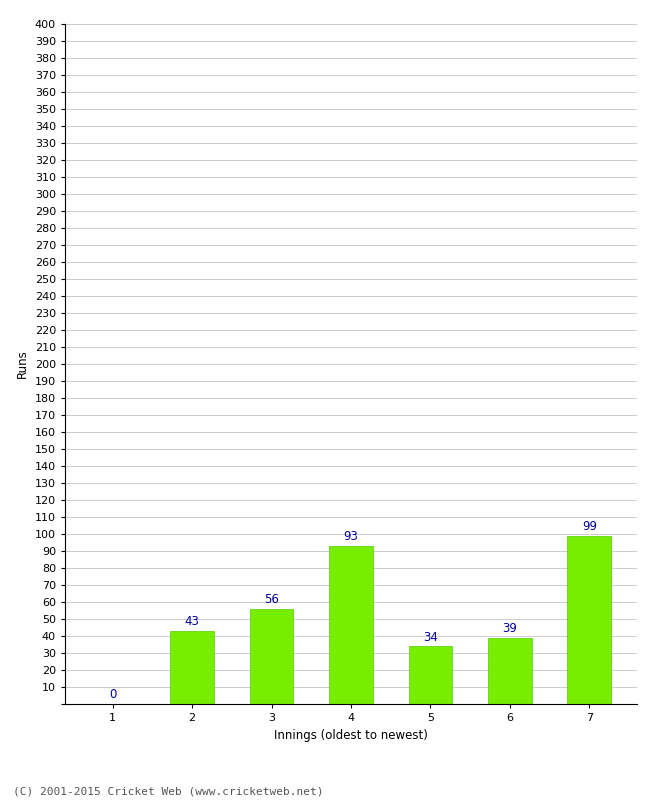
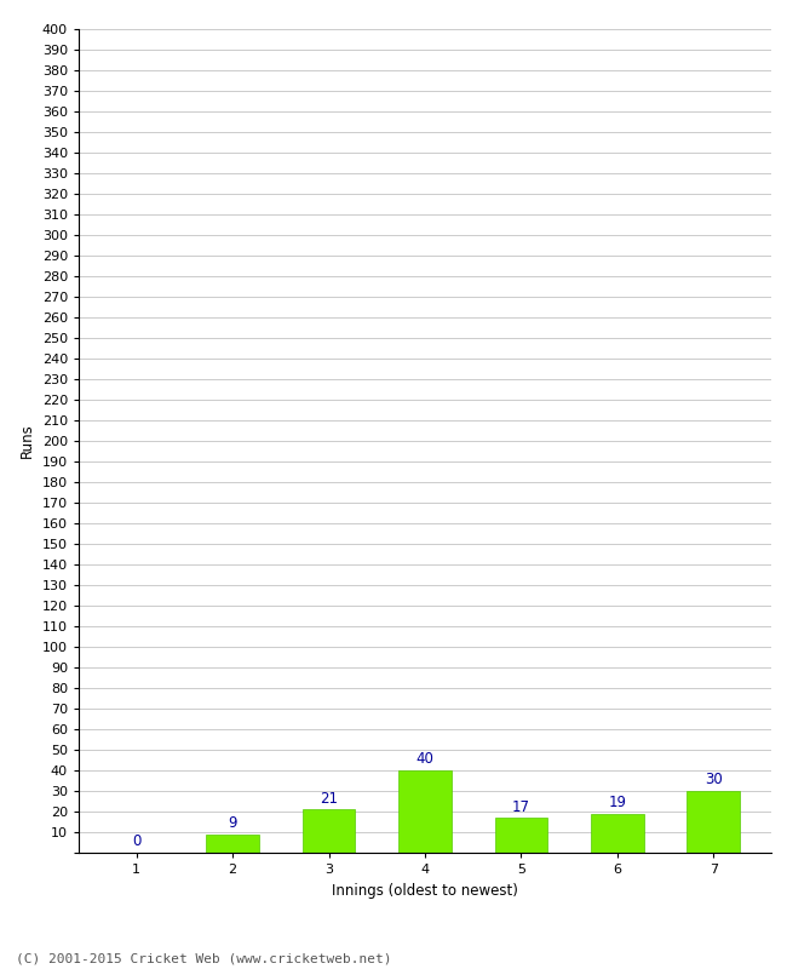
2: 43 -> 9
3: 56 -> 21
4: 93 -> 40
5: 34 -> 17
6: 39 -> 19
7: 99 -> 30
